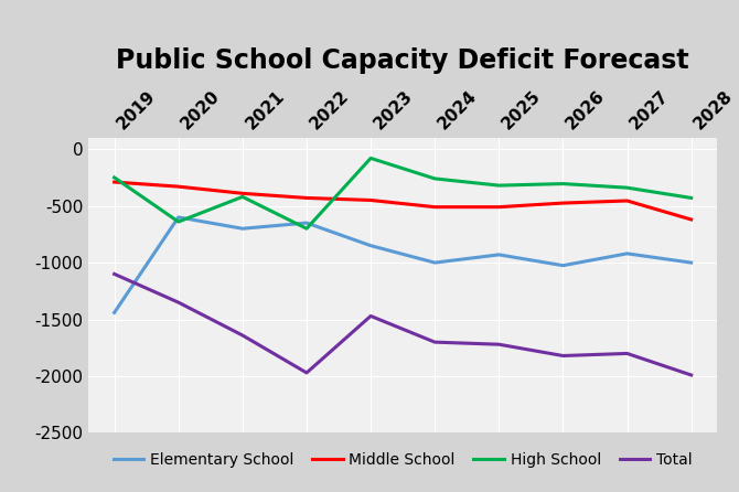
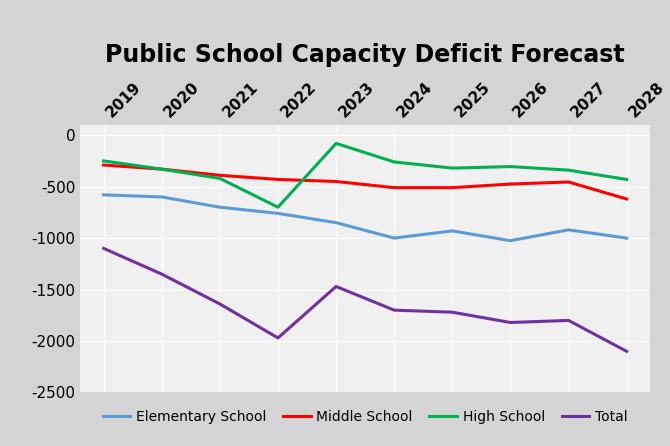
Elementary School/2019: -1440 -> -580
High School/2020: -640 -> -330
Elementary School/2022: -650 -> -760
Total/2028: -1990 -> -2100
